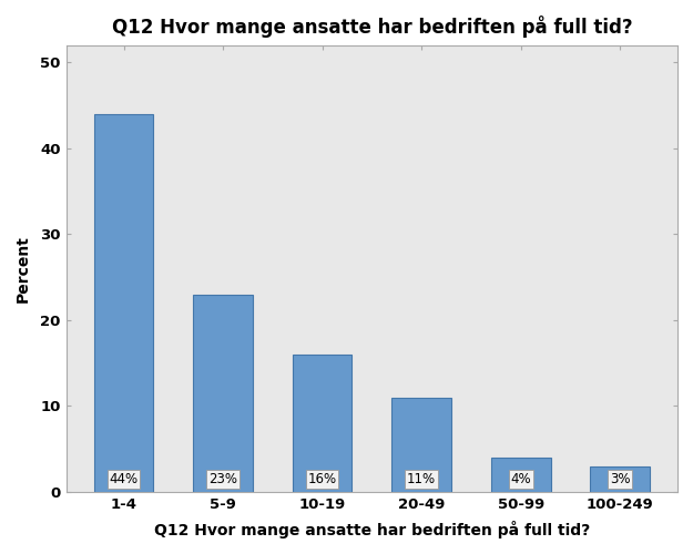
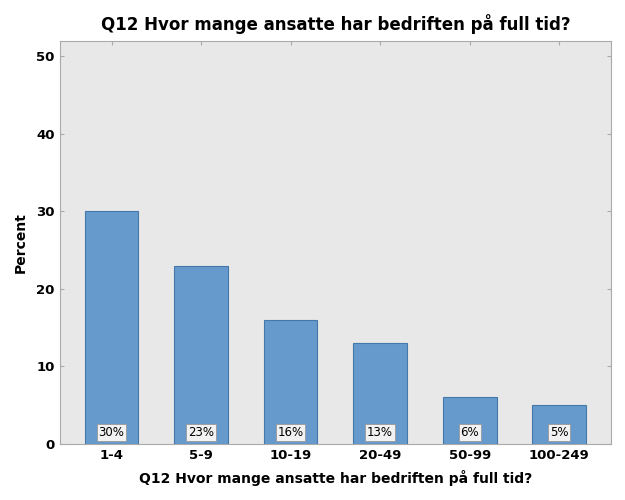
1-4: 44% -> 30%
20-49: 11% -> 13%
50-99: 4% -> 6%
100-249: 3% -> 5%
